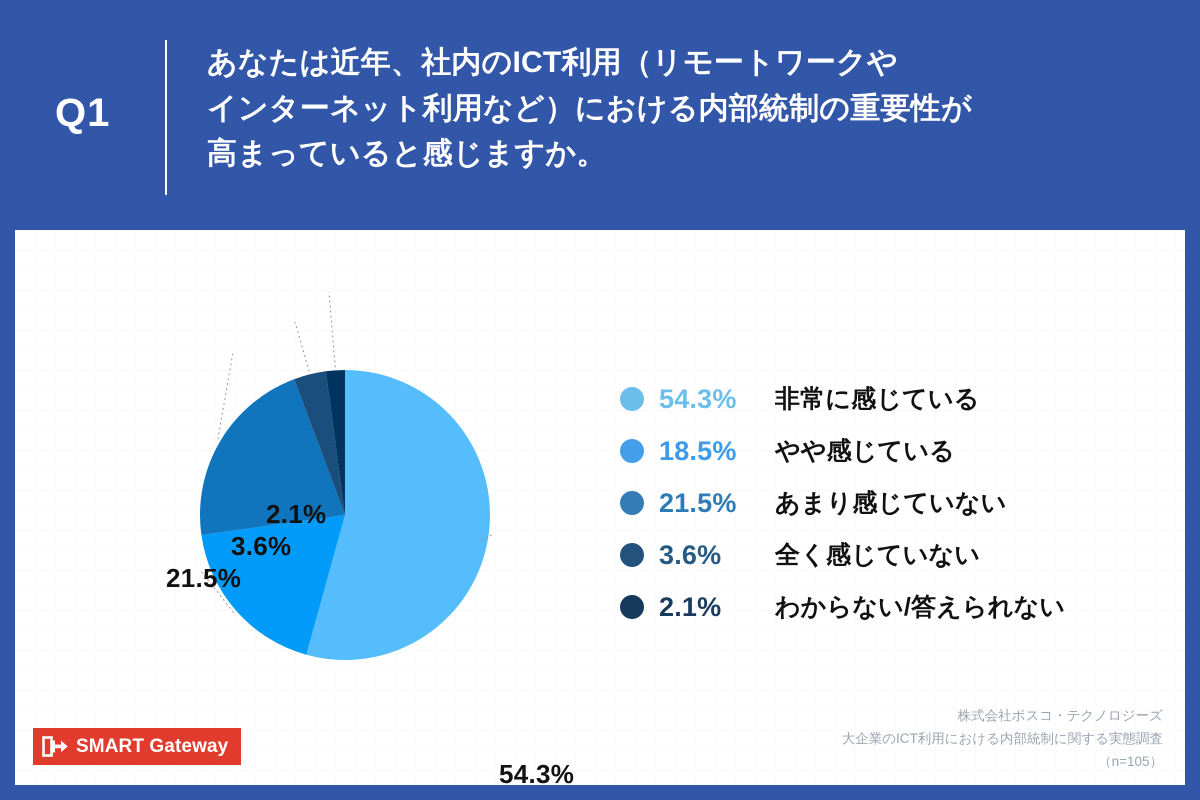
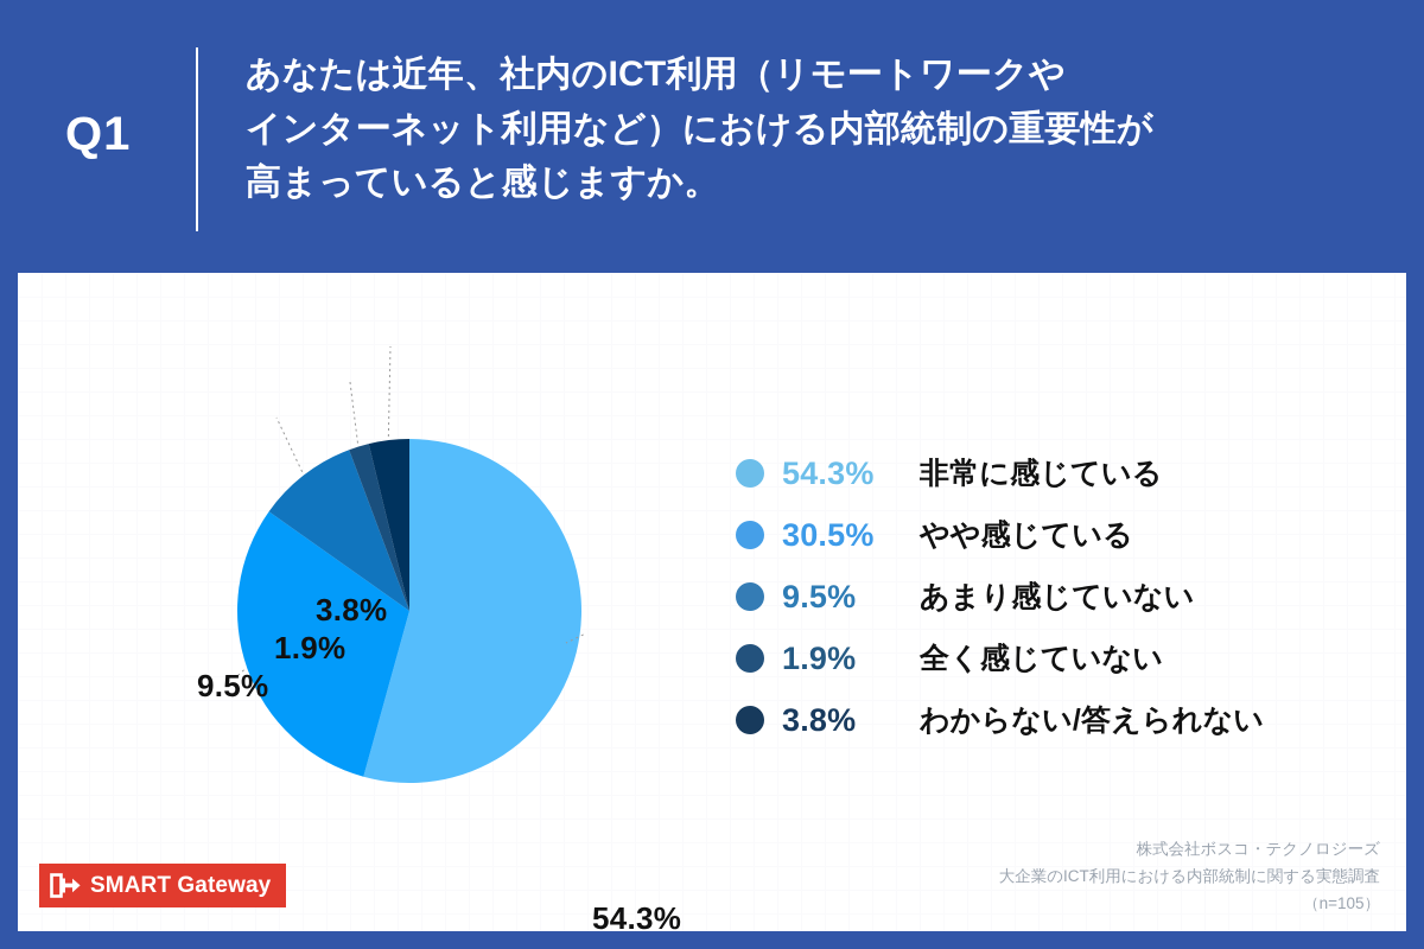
やや感じている: 18.5% -> 30.5%
あまり感じていない: 21.5% -> 9.5%
全く感じていない: 3.6% -> 1.9%
わからない/答えられない: 2.1% -> 3.8%
